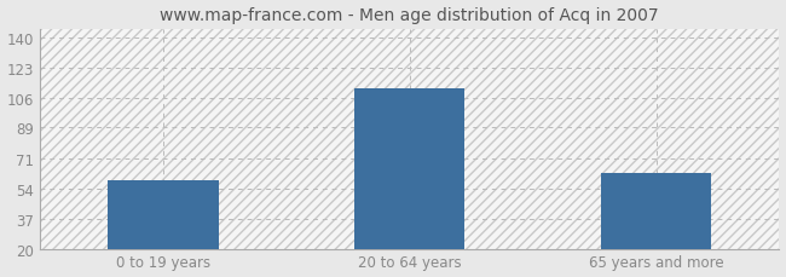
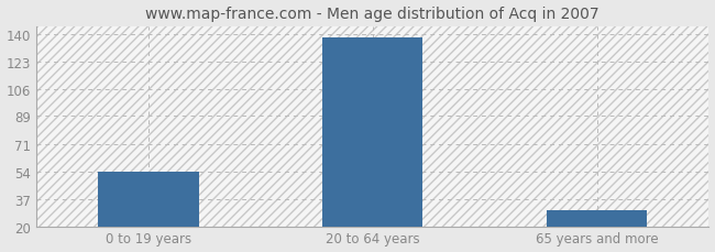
0 to 19 years: 59 -> 54
20 to 64 years: 111 -> 138
65 years and more: 63 -> 30
